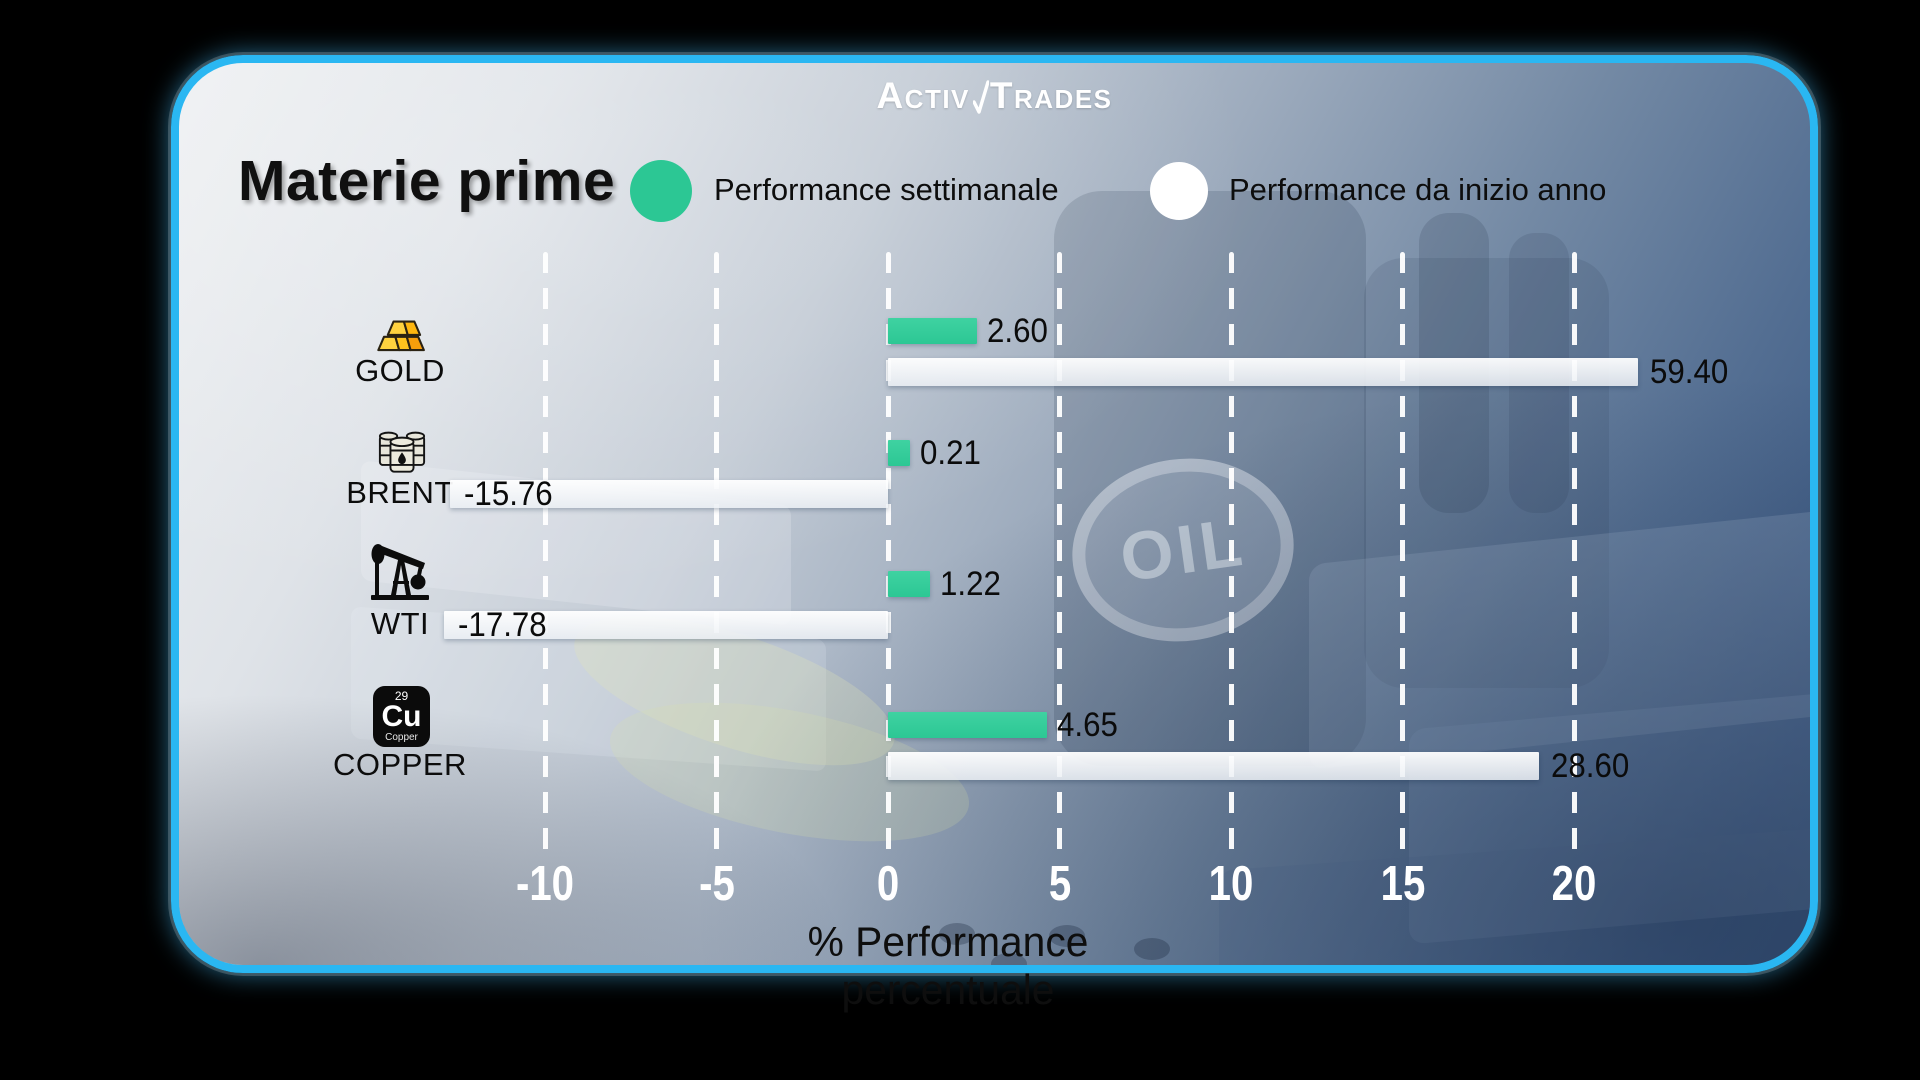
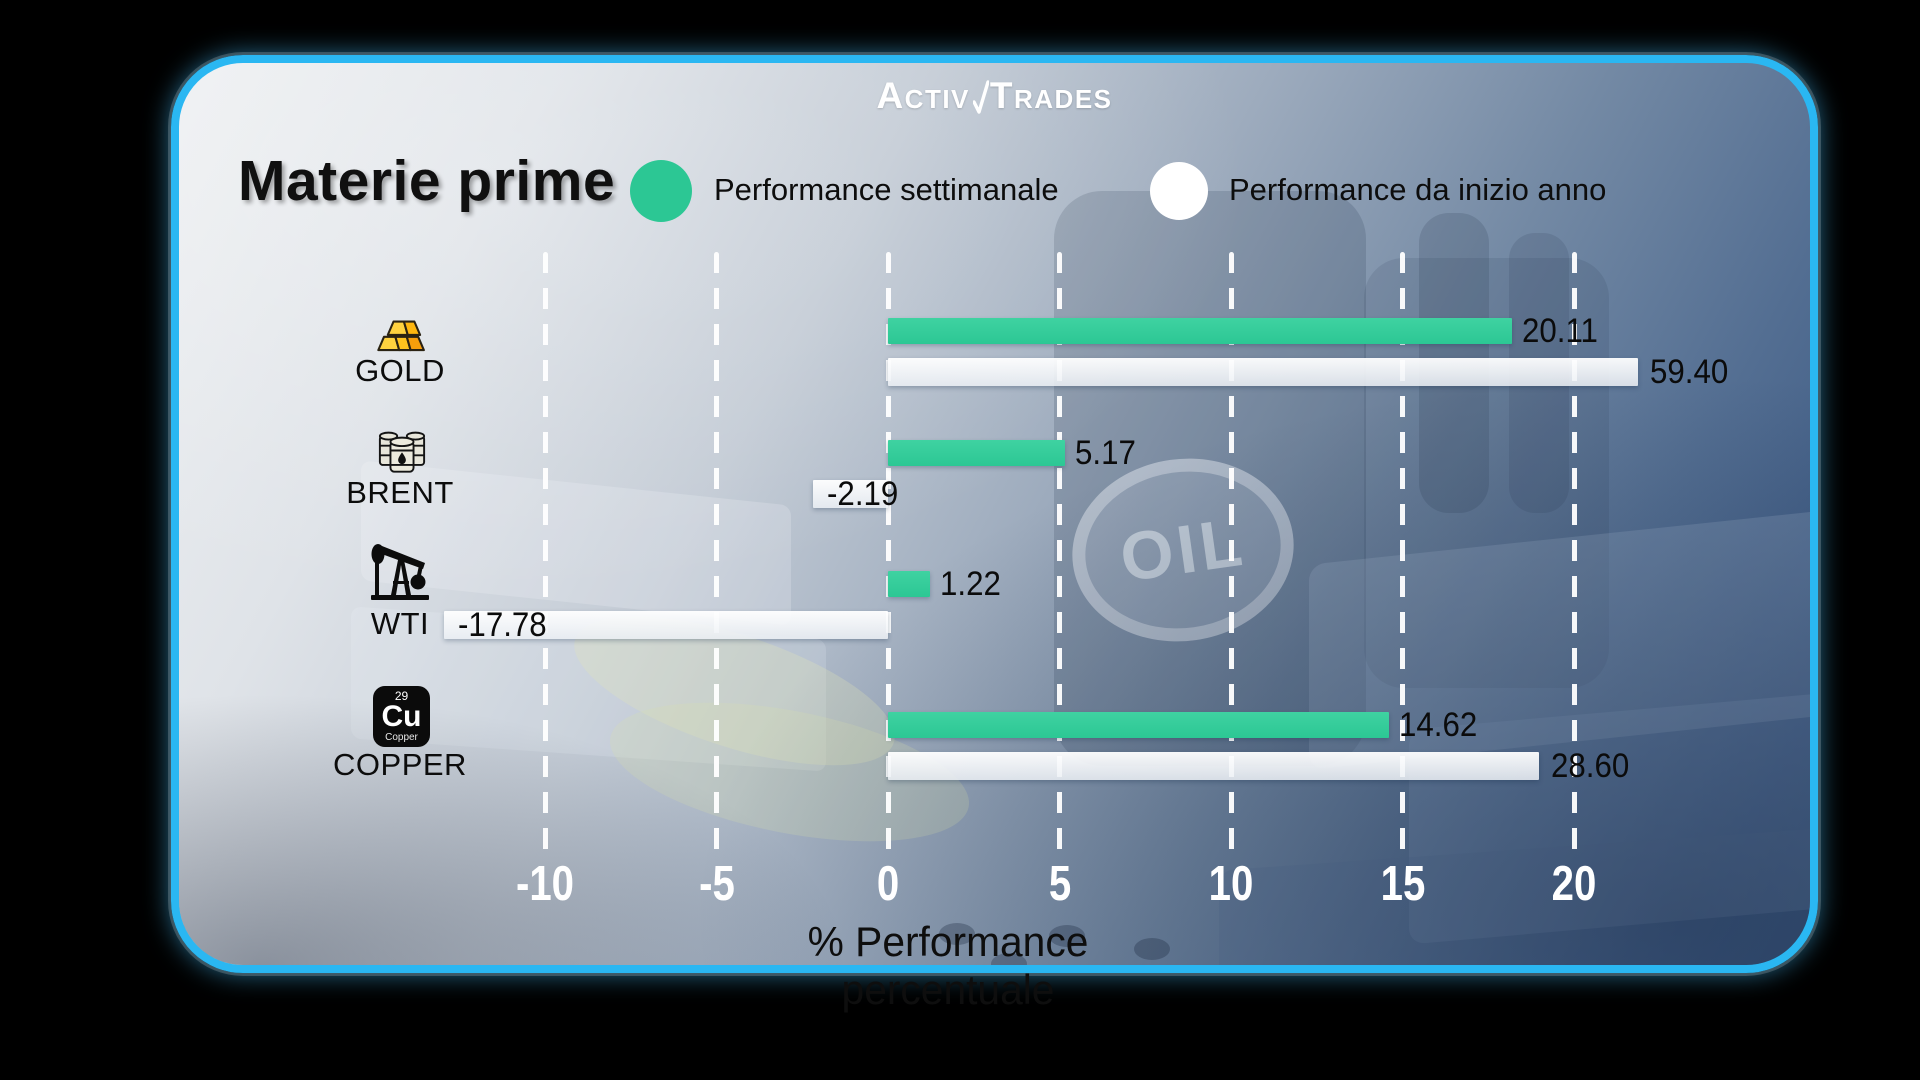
Performance settimanale/GOLD: 2.60 -> 20.11
Performance settimanale/BRENT: 0.21 -> 5.17
Performance da inizio anno/BRENT: -15.76 -> -2.19
Performance settimanale/COPPER: 4.65 -> 14.62
